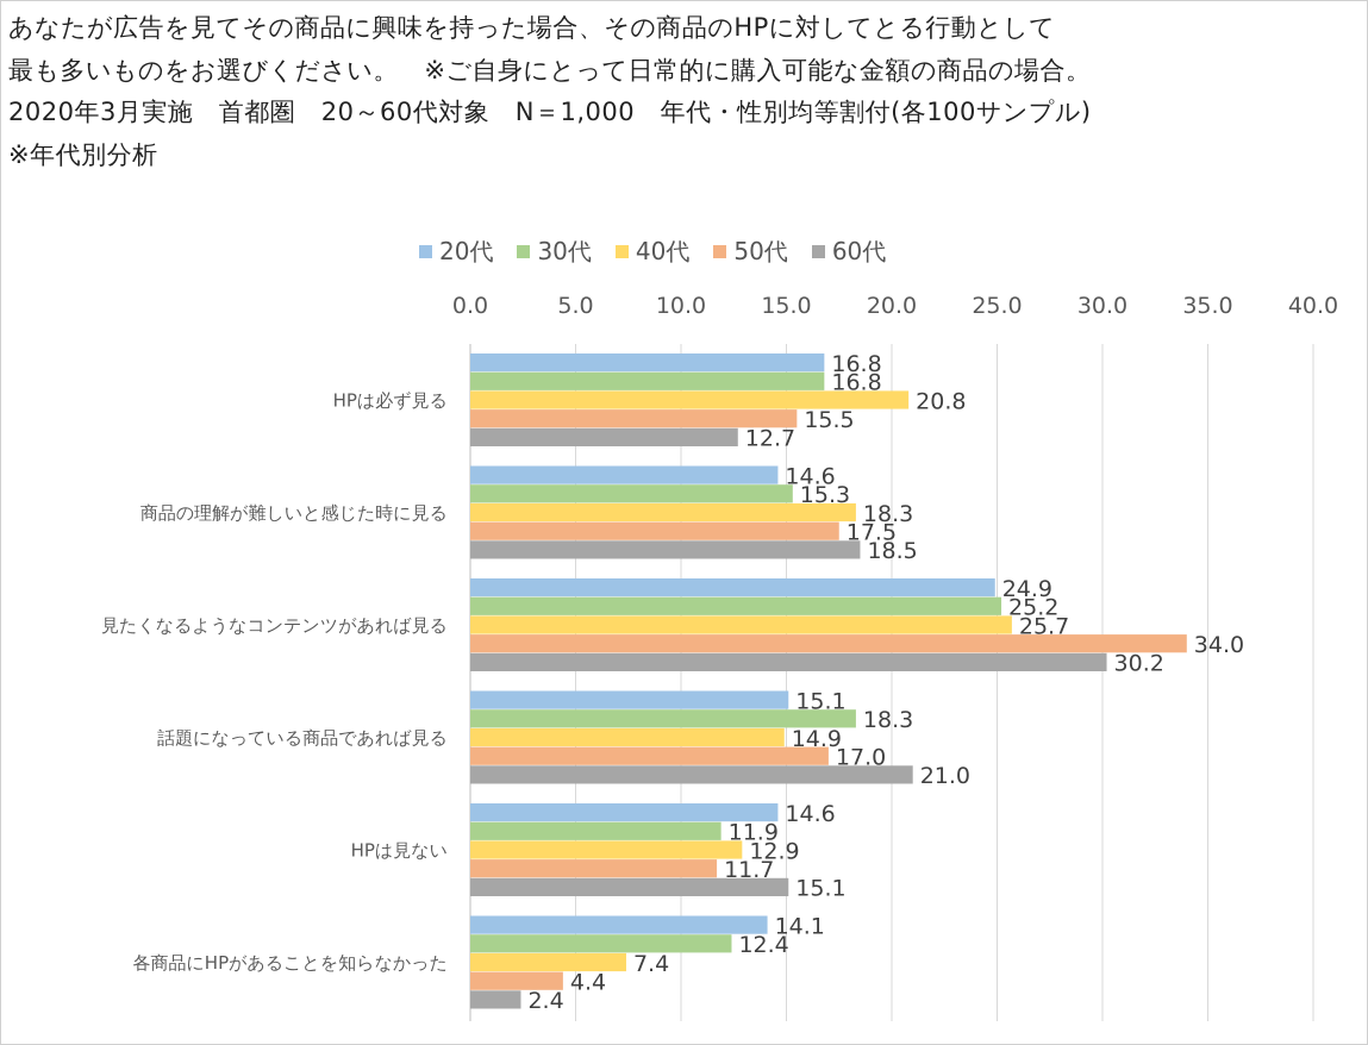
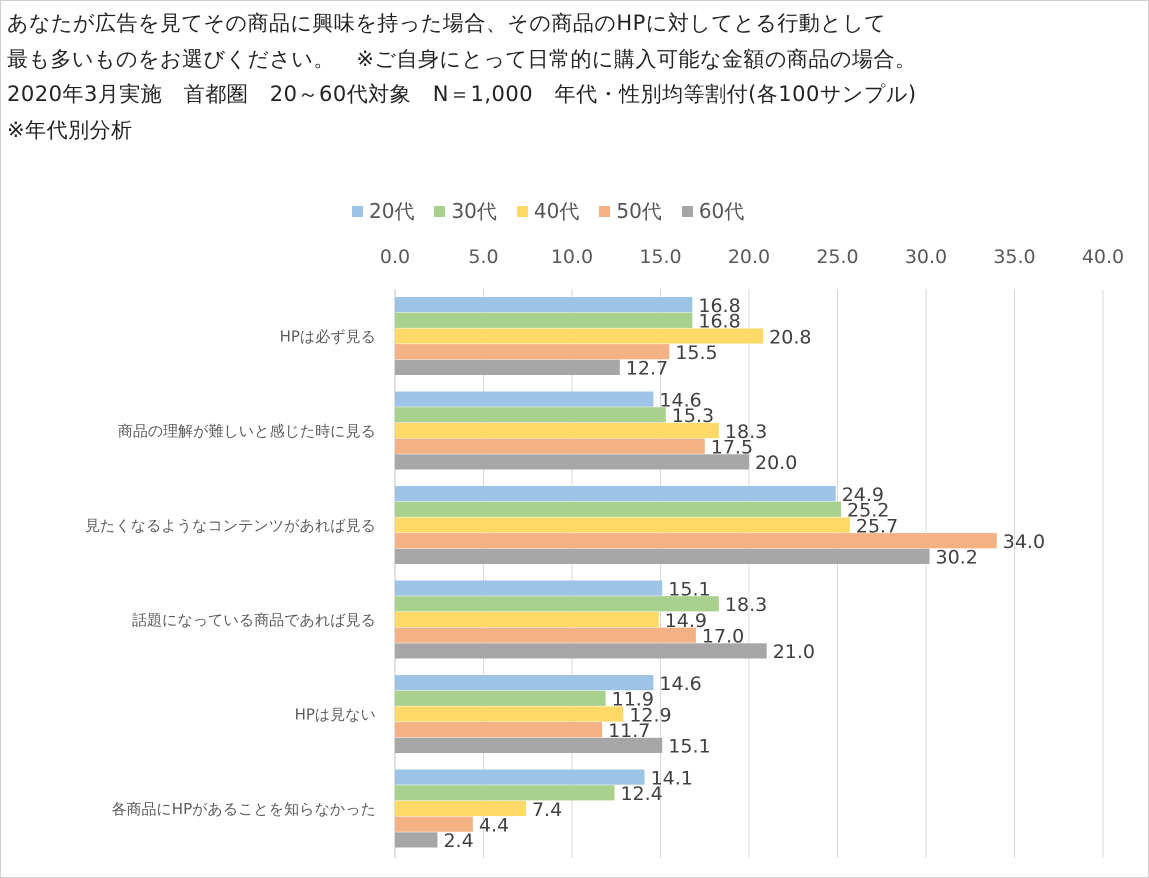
60代/商品の理解が難しいと感じた時に見る: 18.5 -> 20.0
